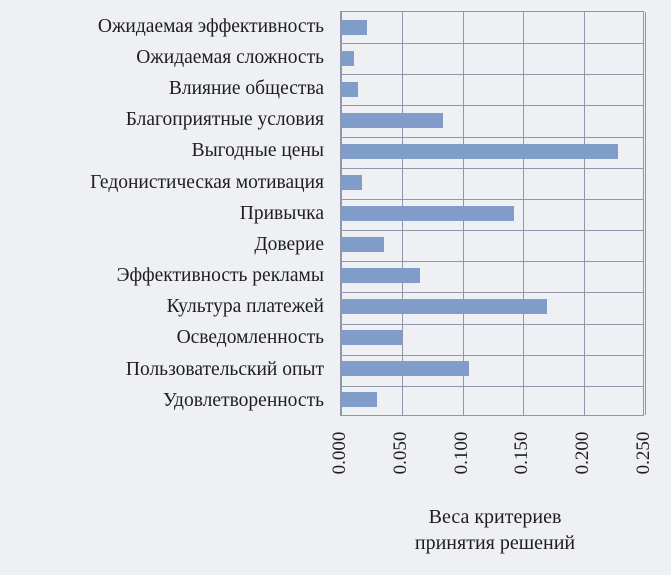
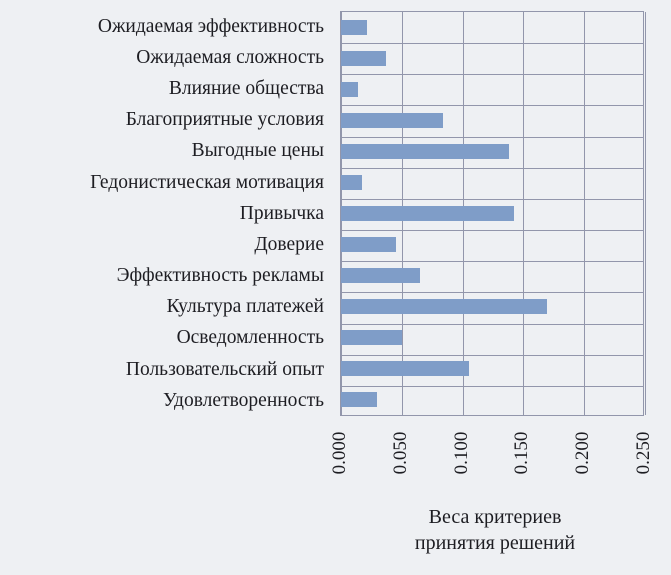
Ожидаемая сложность: 0.011 -> 0.037
Выгодные цены: 0.228 -> 0.138
Доверие: 0.035 -> 0.045
